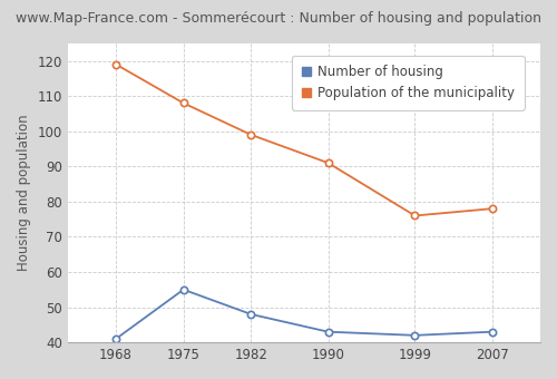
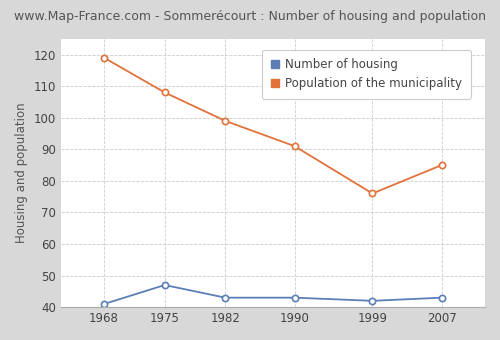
Number of housing/1975: 55 -> 47
Number of housing/1982: 48 -> 43
Population of the municipality/2007: 78 -> 85
